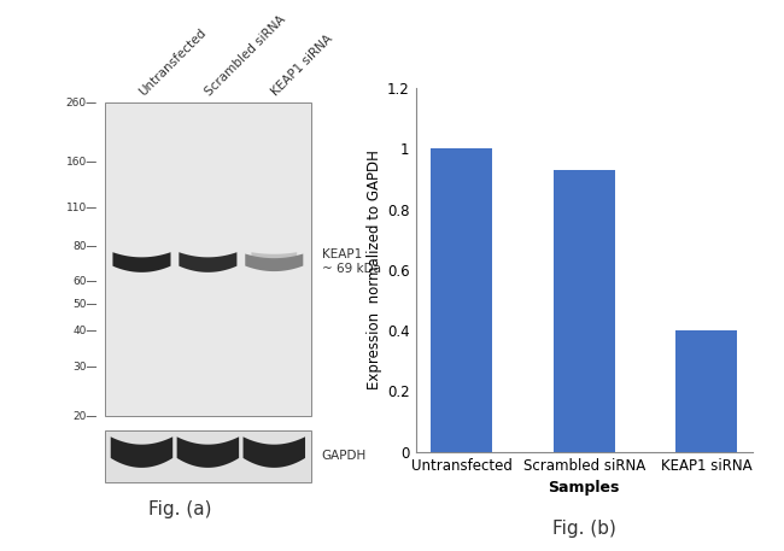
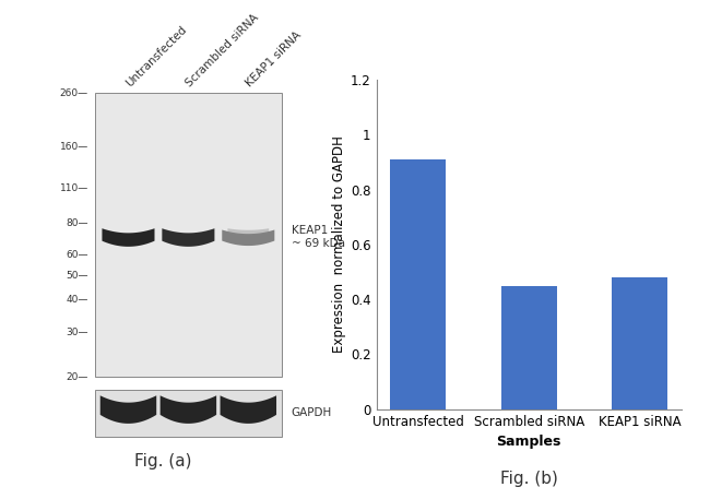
Untransfected: 1.00 -> 0.91
Scrambled siRNA: 0.93 -> 0.45
KEAP1 siRNA: 0.40 -> 0.48
